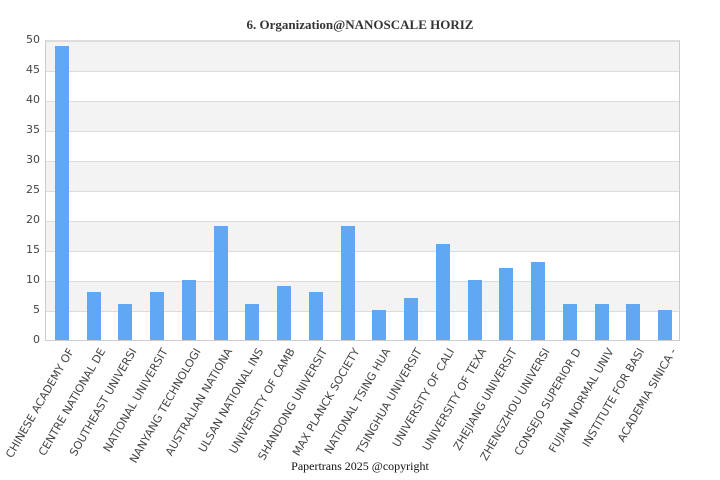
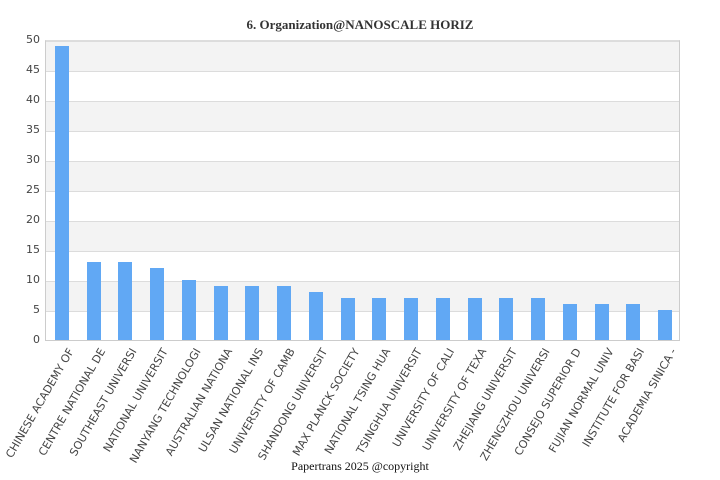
CENTRE NATIONAL DE: 8 -> 13
SOUTHEAST UNIVERSI: 6 -> 13
NATIONAL UNIVERSIT: 8 -> 12
AUSTRALIAN NATIONA: 19 -> 9
ULSAN NATIONAL INS: 6 -> 9
MAX PLANCK SOCIETY: 19 -> 7
NATIONAL TSING HUA: 5 -> 7
UNIVERSITY OF CALI: 16 -> 7
UNIVERSITY OF TEXA: 10 -> 7
ZHEJIANG UNIVERSIT: 12 -> 7
ZHENGZHOU UNIVERSI: 13 -> 7
